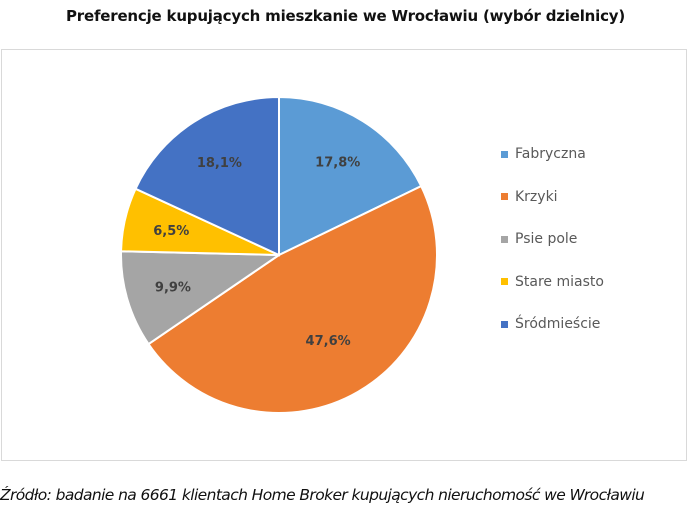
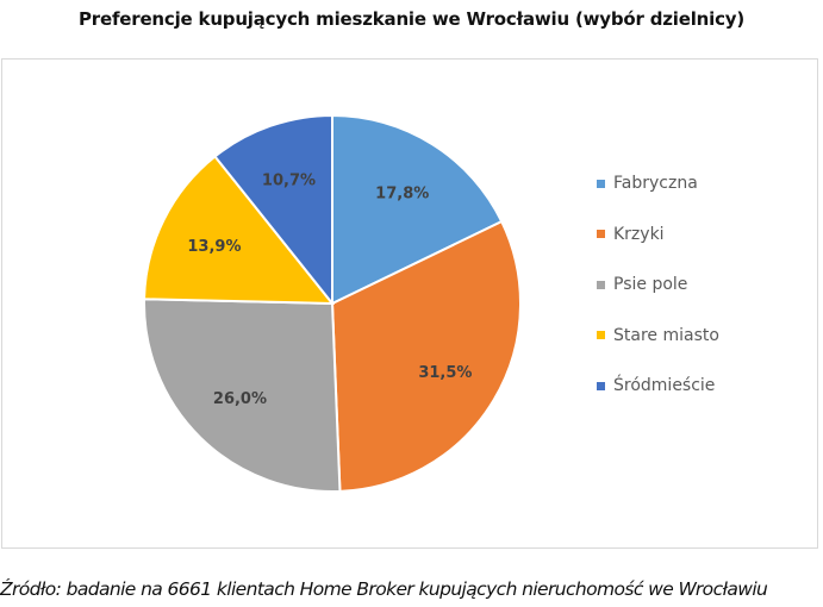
Krzyki: 47,6% -> 31,5%
Psie pole: 9,9% -> 26,0%
Stare miasto: 6,5% -> 13,9%
Śródmieście: 18,1% -> 10,7%
